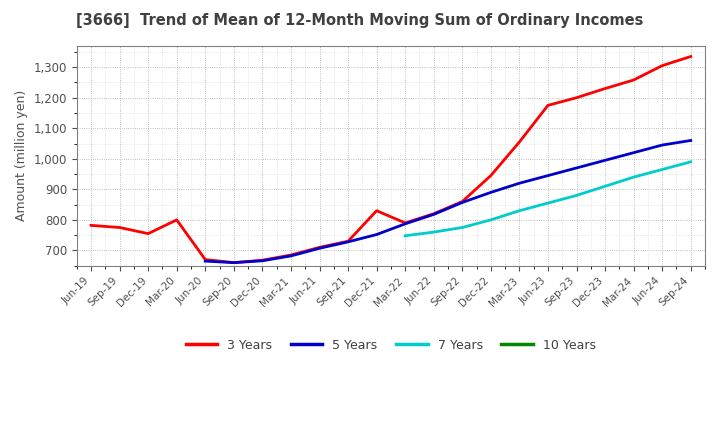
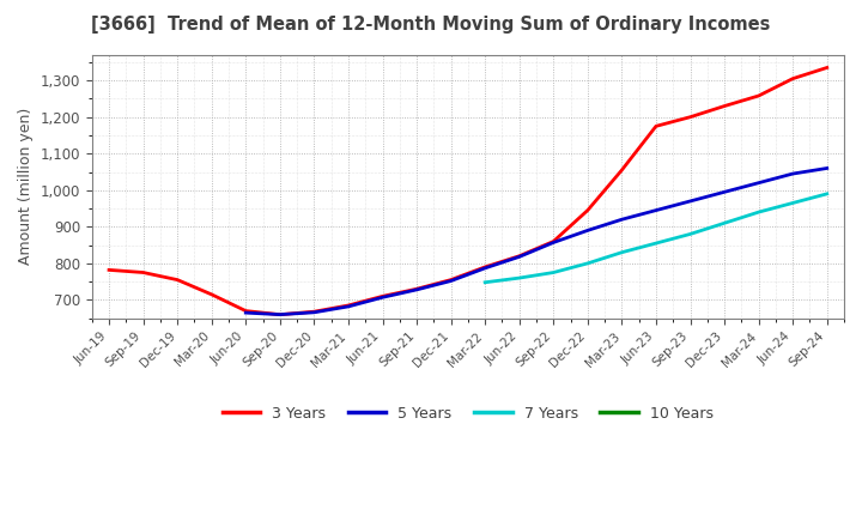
3 Years/Mar-20: 800 -> 715
3 Years/Dec-21: 830 -> 755
